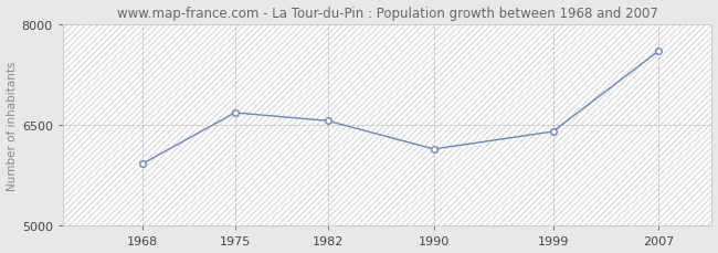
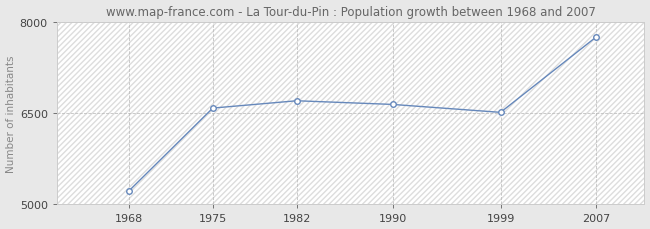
1968: 5920 -> 5220
1975: 6680 -> 6580
1982: 6560 -> 6700
1990: 6140 -> 6640
1999: 6400 -> 6510
2007: 7600 -> 7750
